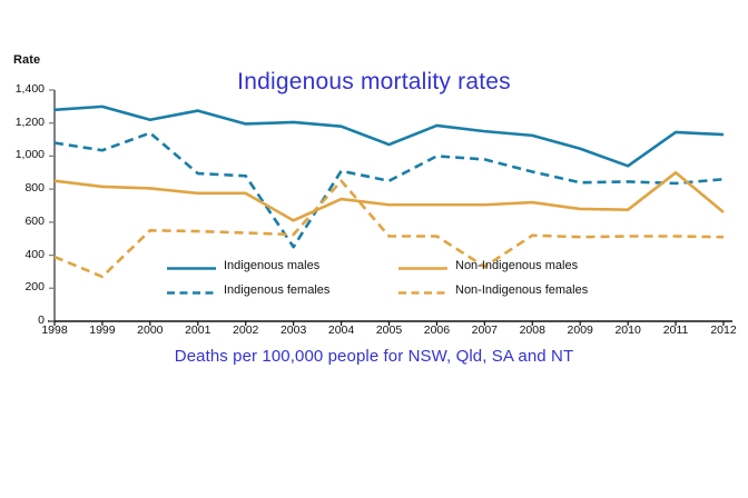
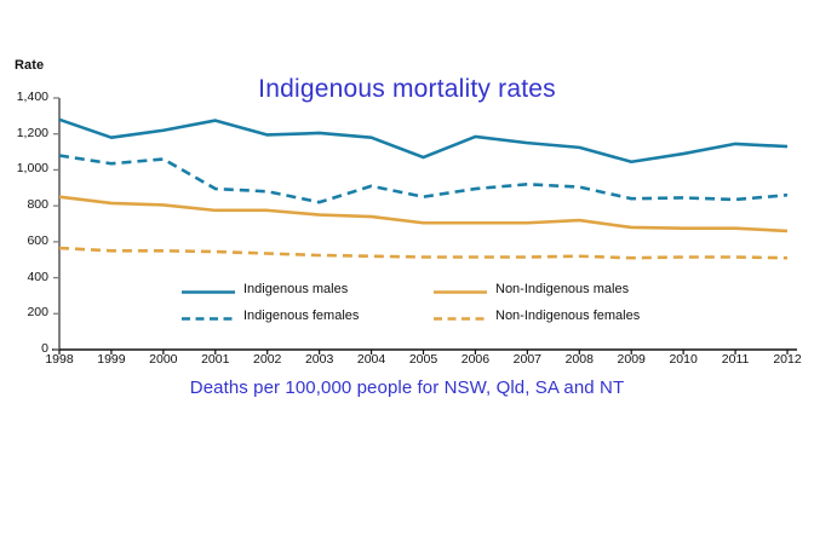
Non-Indigenous females/1998: 390 -> 560
Indigenous males/1999: 1300 -> 1180
Non-Indigenous females/1999: 270 -> 550
Indigenous females/2000: 1140 -> 1060
Indigenous females/2003: 450 -> 820
Non-Indigenous males/2003: 610 -> 750
Non-Indigenous females/2004: 850 -> 520
Indigenous females/2006: 1000 -> 900
Indigenous females/2007: 980 -> 920
Non-Indigenous females/2007: 330 -> 520
Indigenous males/2010: 940 -> 1090
Non-Indigenous males/2011: 900 -> 680
